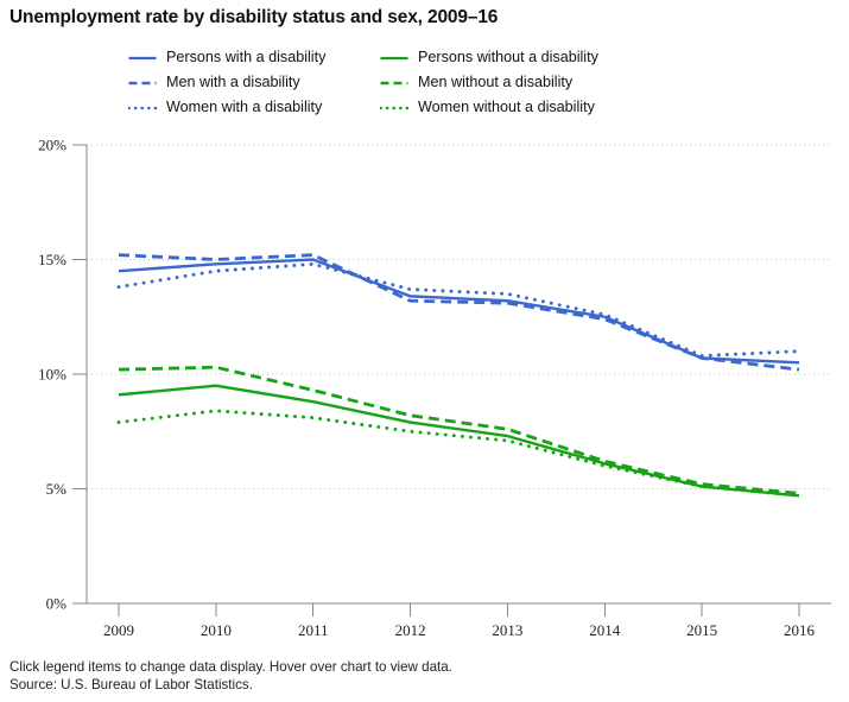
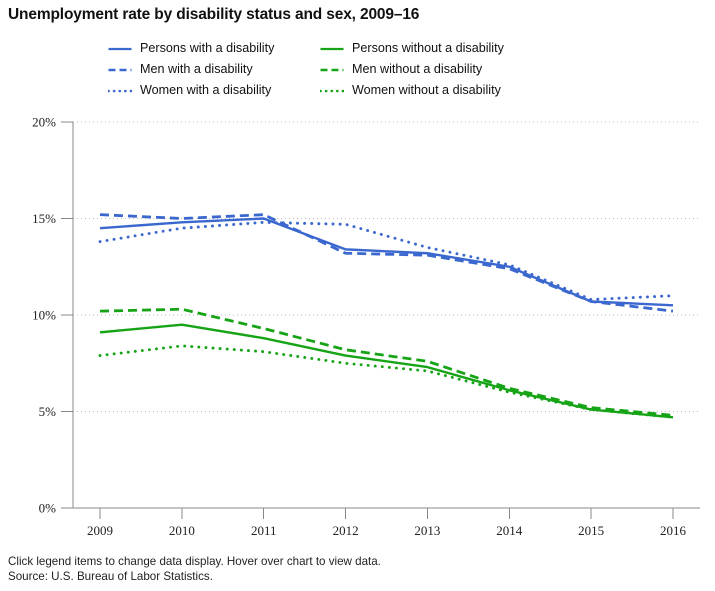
Women with a disability/2012: 13.7% -> 14.7%
